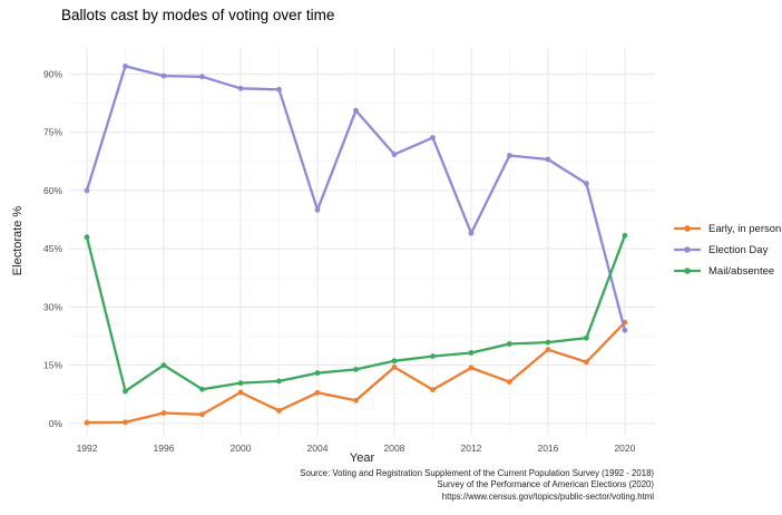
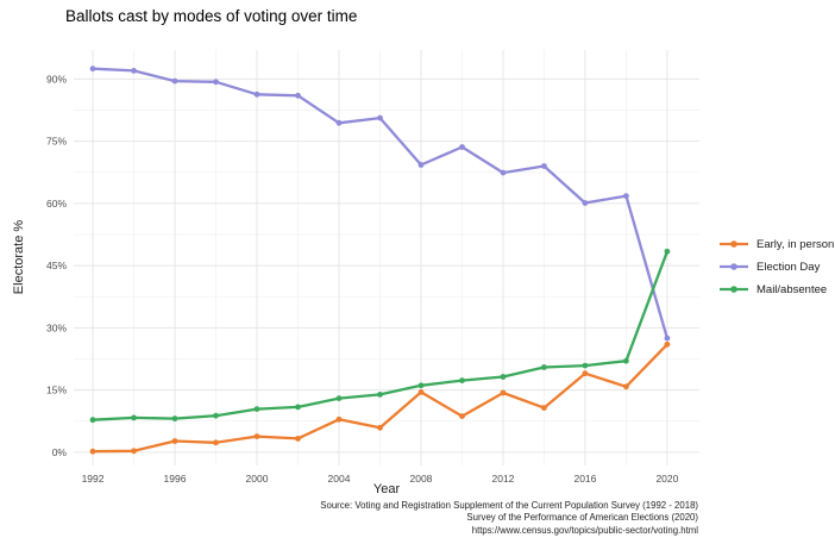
Election Day/1992: 60% -> 92%
Mail/absentee/1992: 48% -> 8%
Mail/absentee/1996: 15% -> 8%
Early, in person/2000: 8% -> 4%
Election Day/2004: 55% -> 79%
Election Day/2012: 49% -> 67%
Election Day/2016: 68% -> 60%
Election Day/2020: 24% -> 28%
